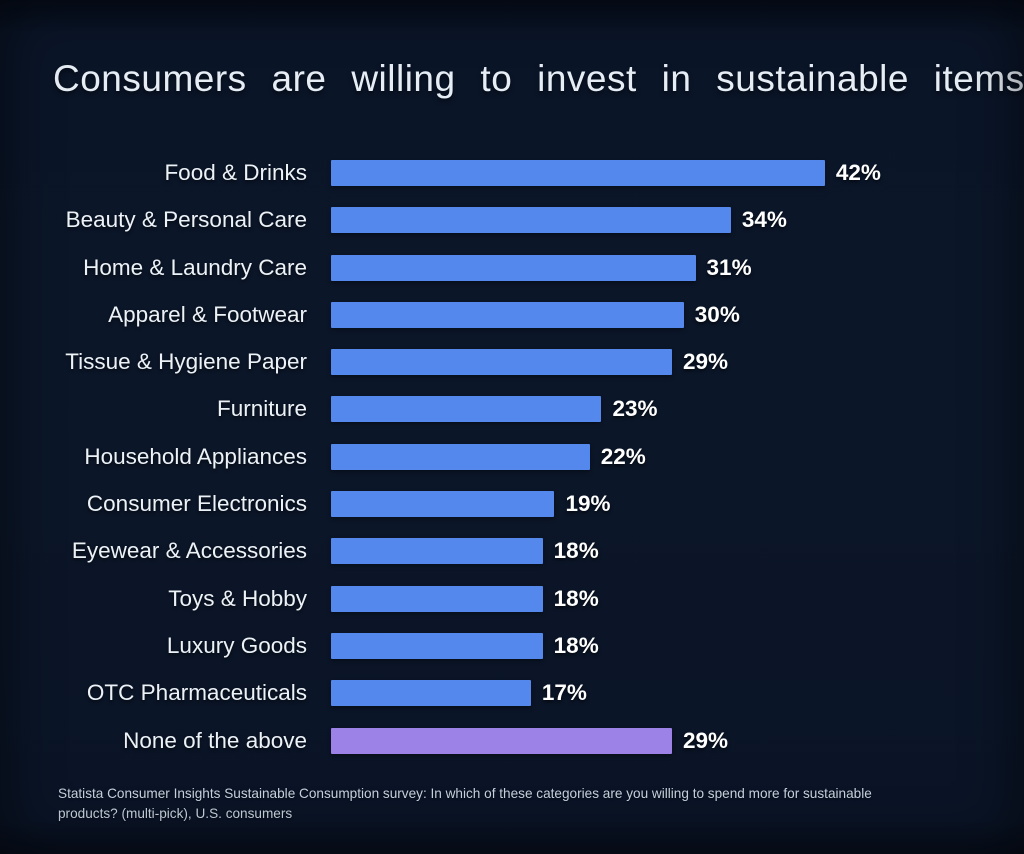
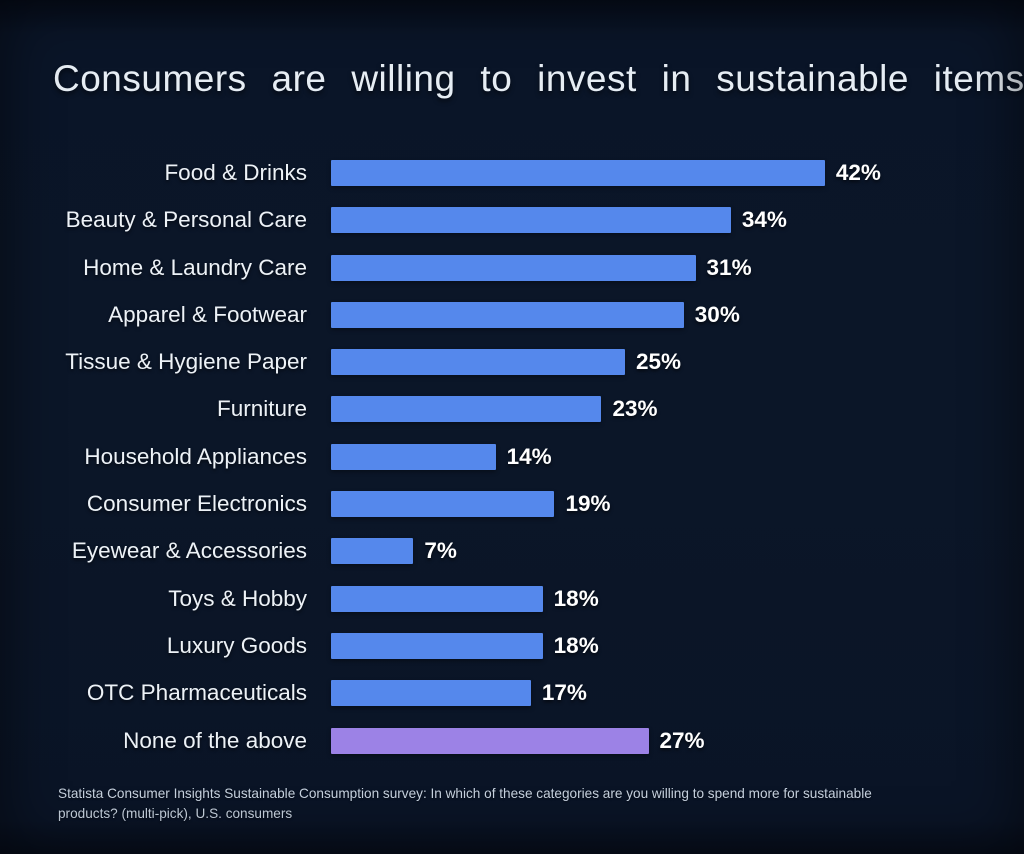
Tissue & Hygiene Paper: 29% -> 25%
Household Appliances: 22% -> 14%
Eyewear & Accessories: 18% -> 7%
None of the above: 29% -> 27%
